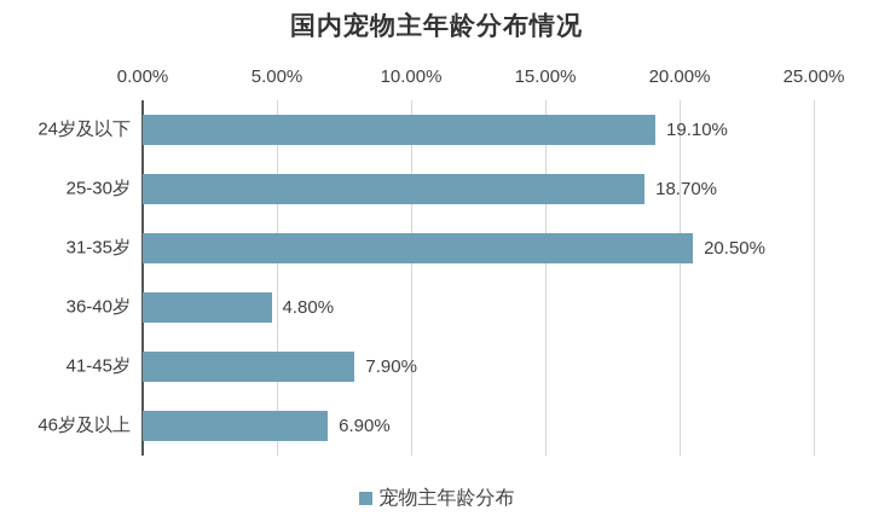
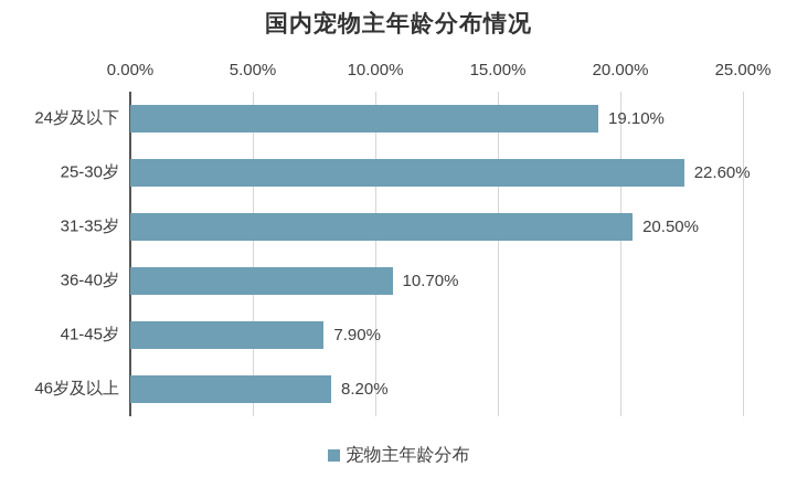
25-30岁: 18.70% -> 22.60%
36-40岁: 4.80% -> 10.70%
46岁及以上: 6.90% -> 8.20%
